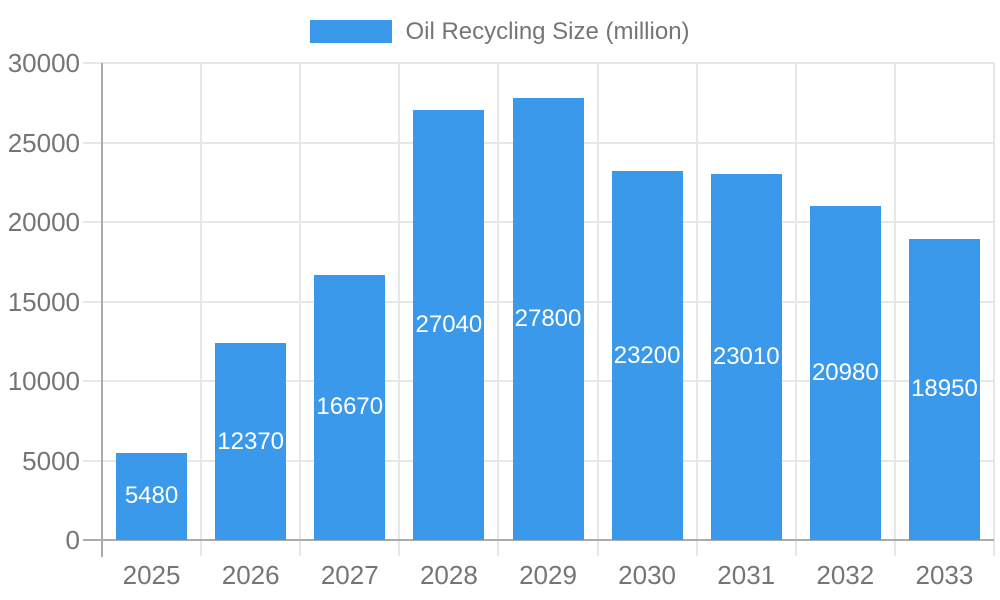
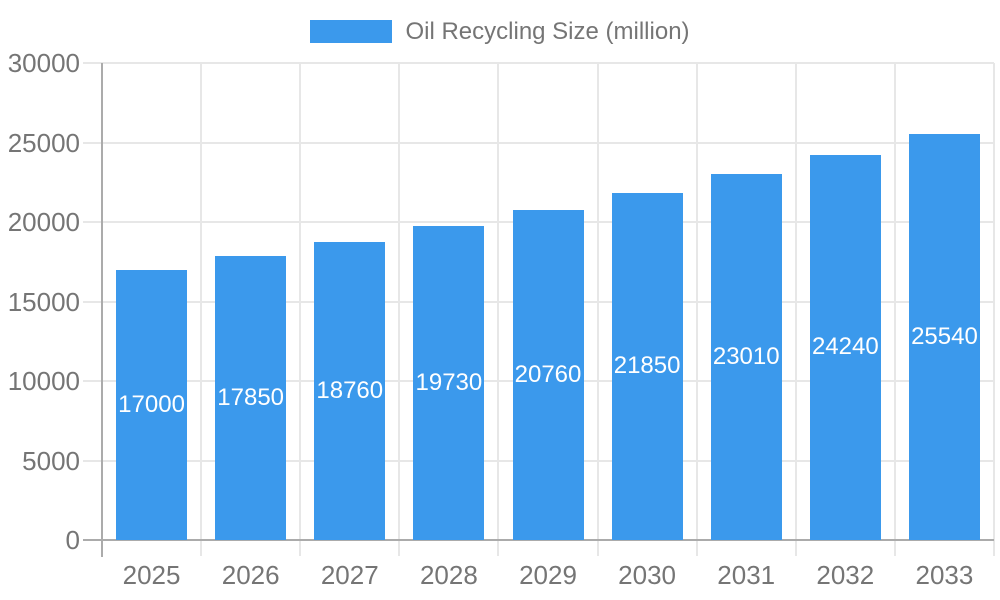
2025: 5480 -> 17000
2026: 12370 -> 17850
2027: 16670 -> 18760
2028: 27040 -> 19730
2029: 27800 -> 20760
2030: 23200 -> 21850
2032: 20980 -> 24240
2033: 18950 -> 25540
